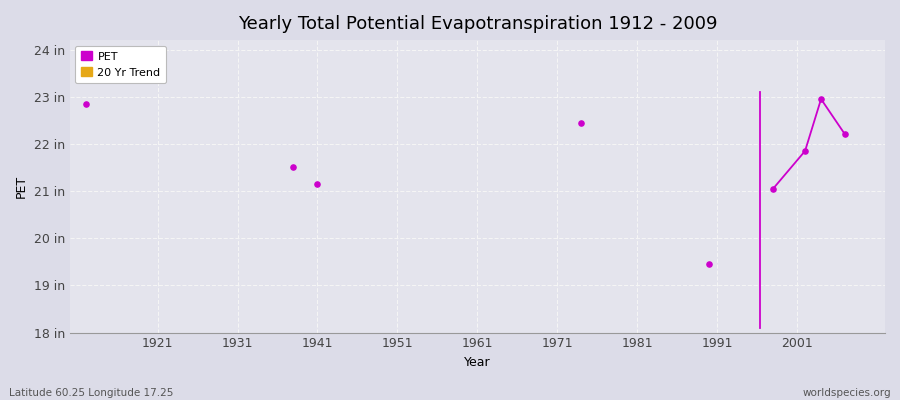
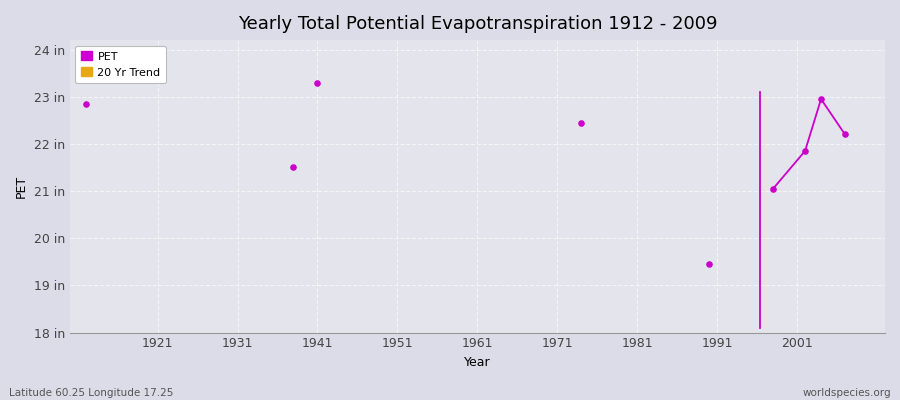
1941: 21.15 in -> 23.30 in
